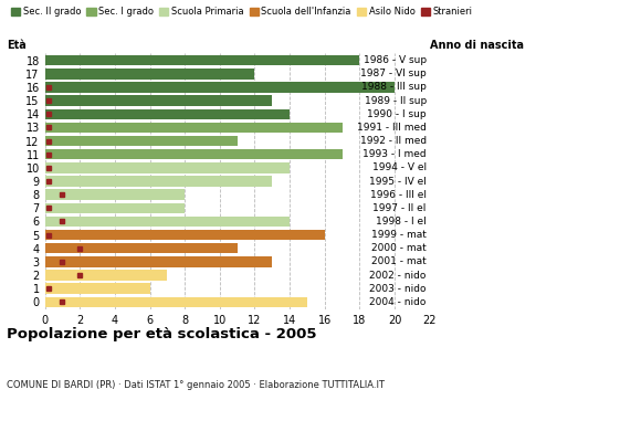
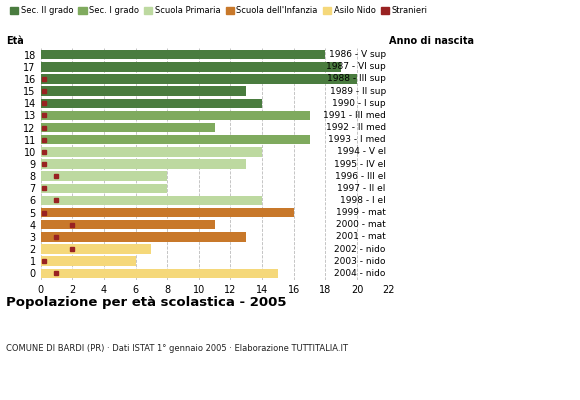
17: 12 -> 19
